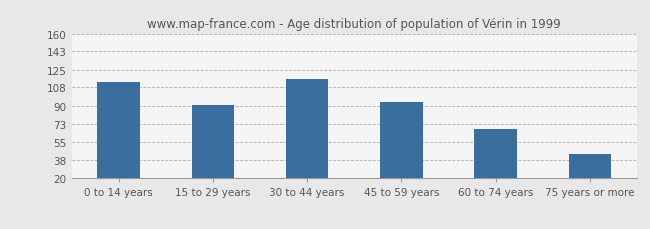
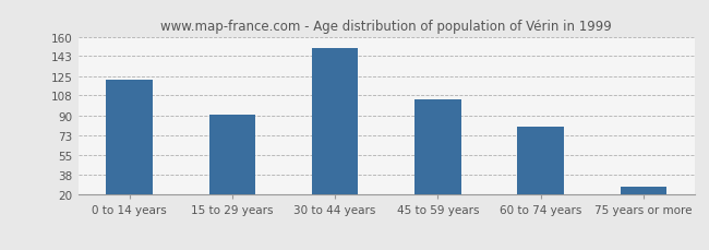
0 to 14 years: 113 -> 122
30 to 44 years: 116 -> 150
45 to 59 years: 94 -> 104
60 to 74 years: 68 -> 80
75 years or more: 44 -> 27
